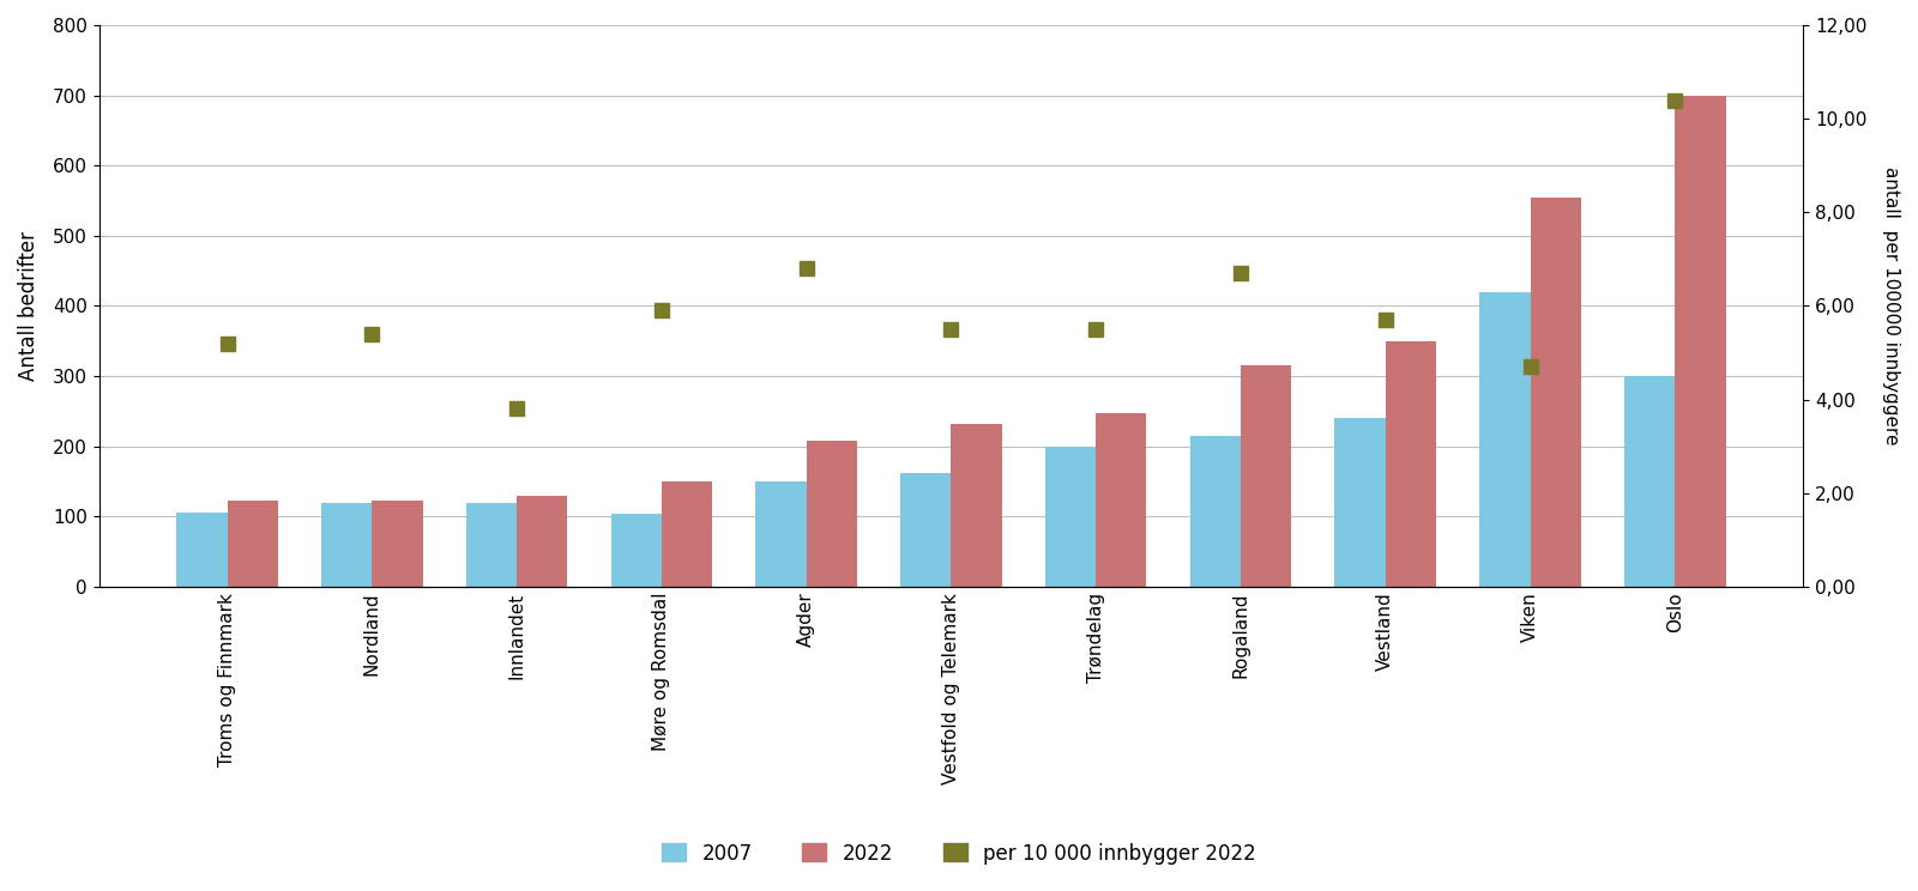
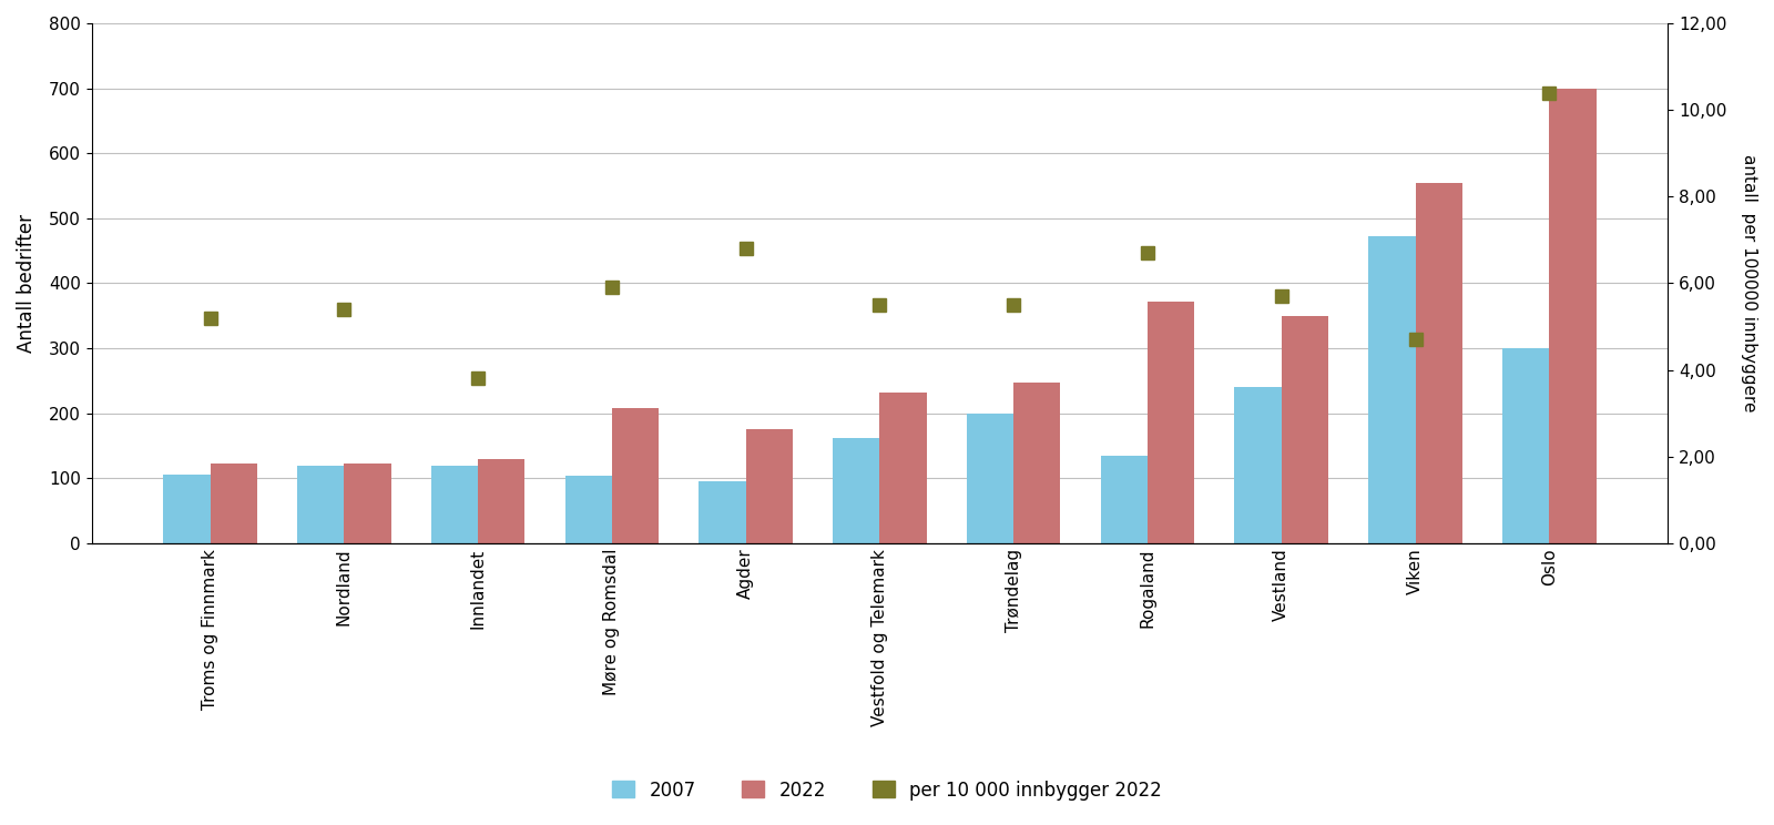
2022/Møre og Romsdal: 150 -> 208
2007/Agder: 150 -> 96
2022/Agder: 208 -> 176
2007/Rogaland: 215 -> 134
2022/Rogaland: 315 -> 372
2007/Viken: 420 -> 472
